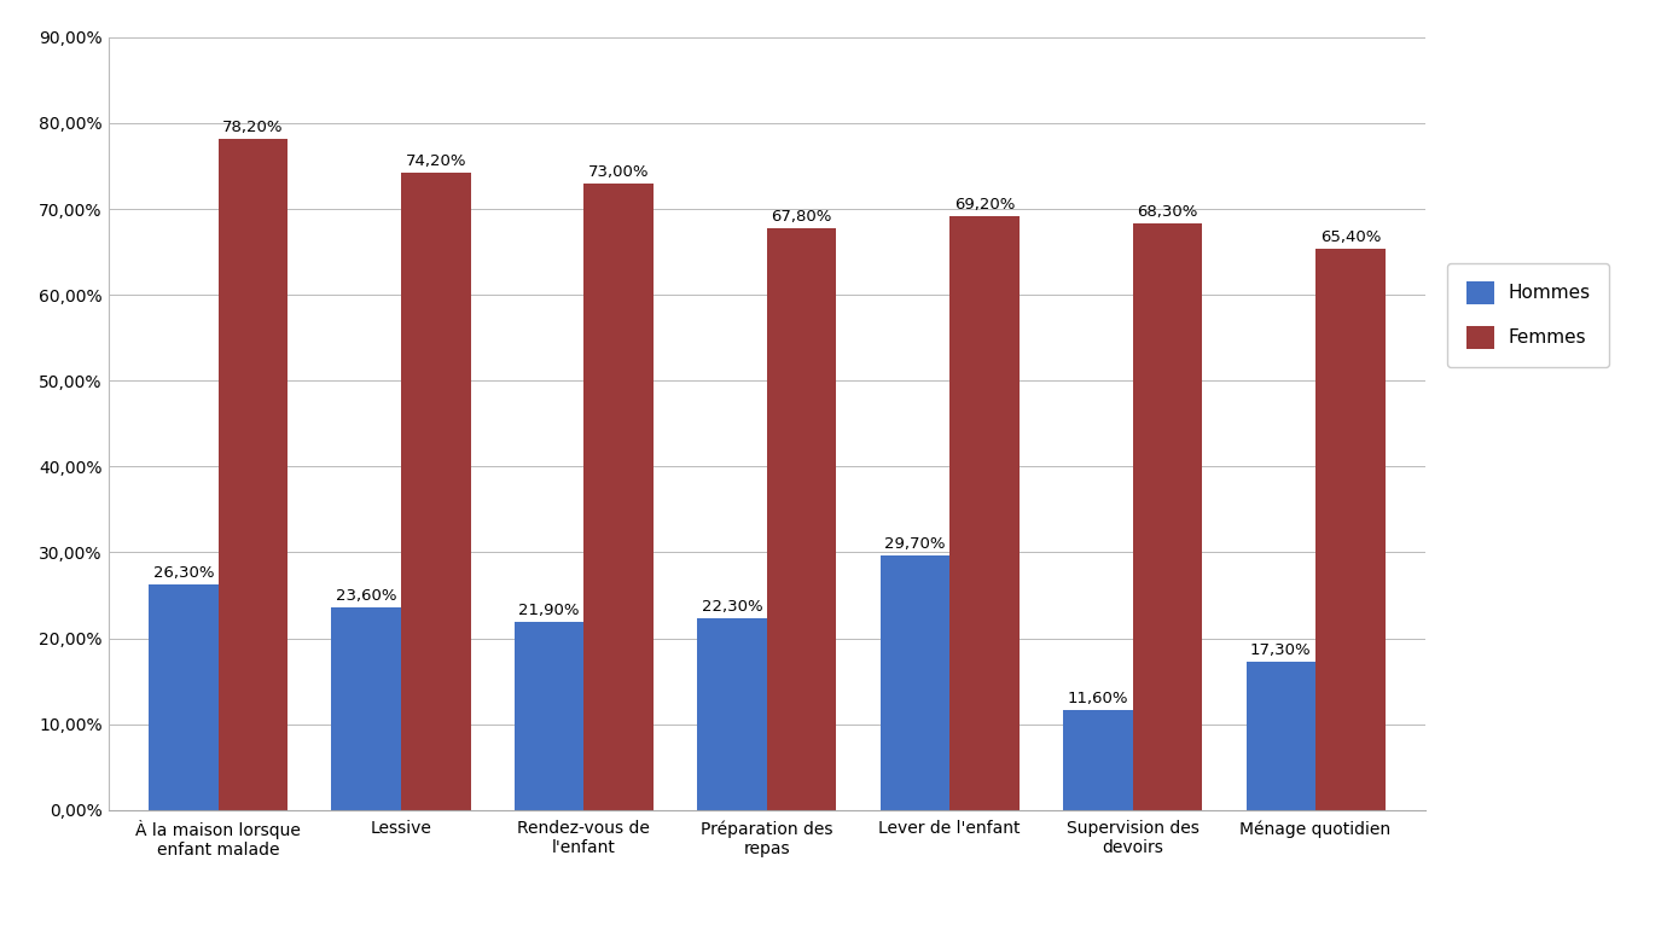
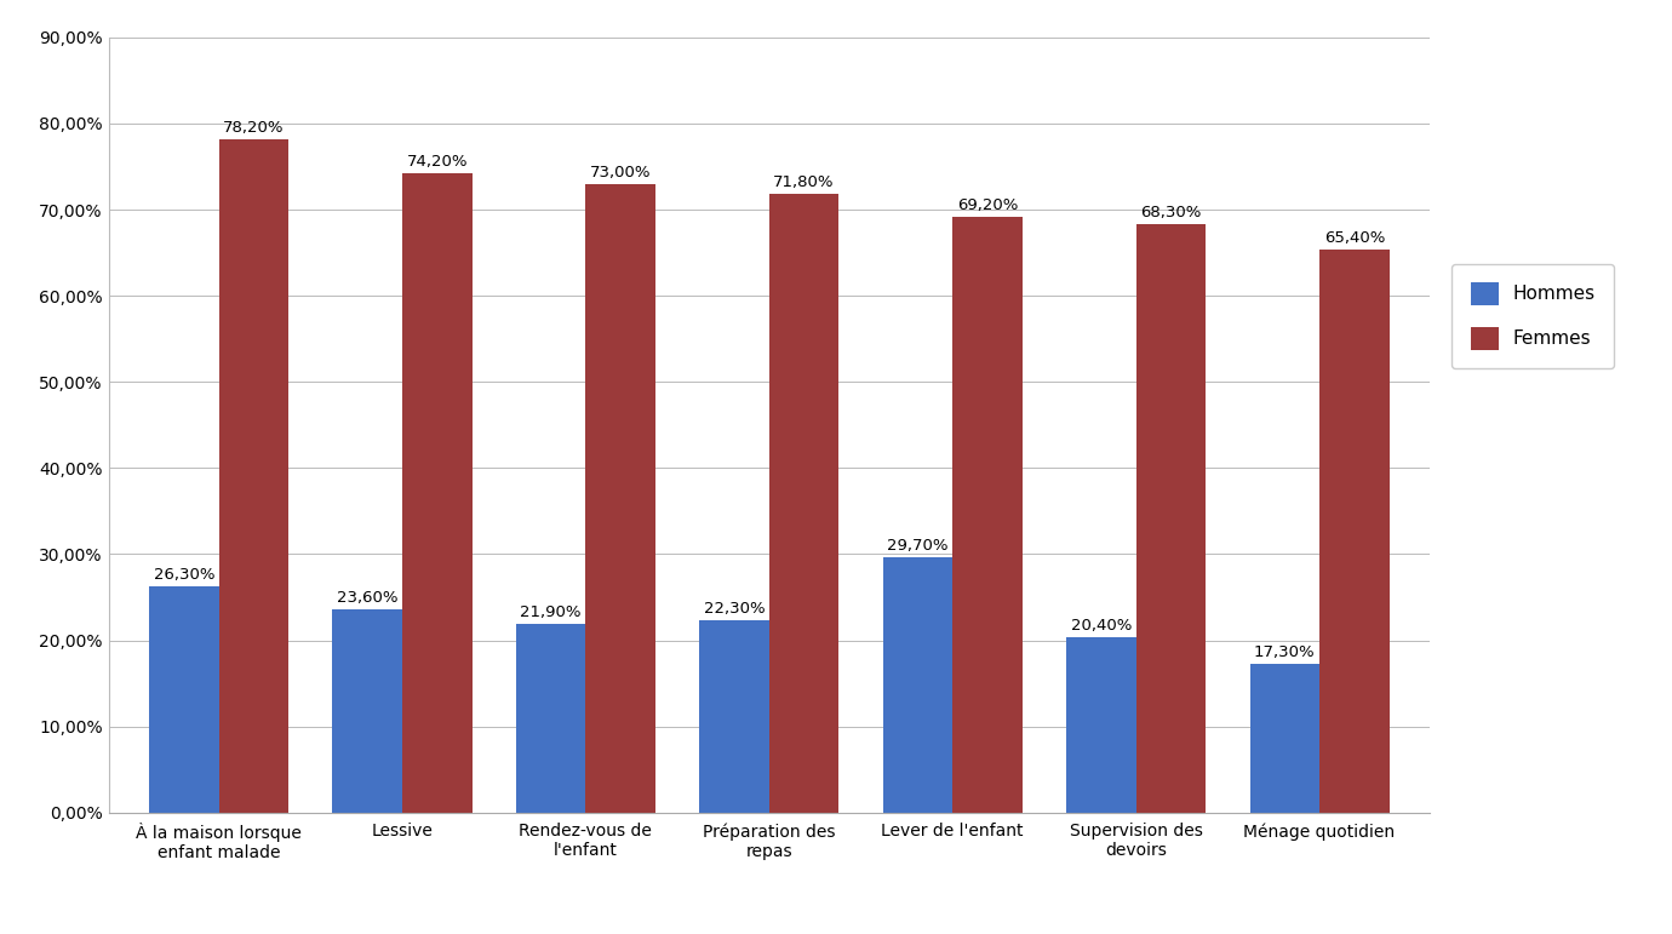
Femmes/Préparation des repas: 67,80% -> 71,80%
Hommes/Supervision des devoirs: 11,60% -> 20,40%
